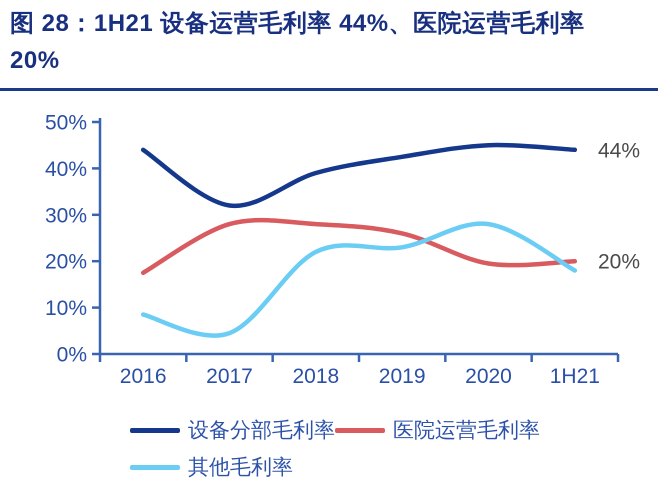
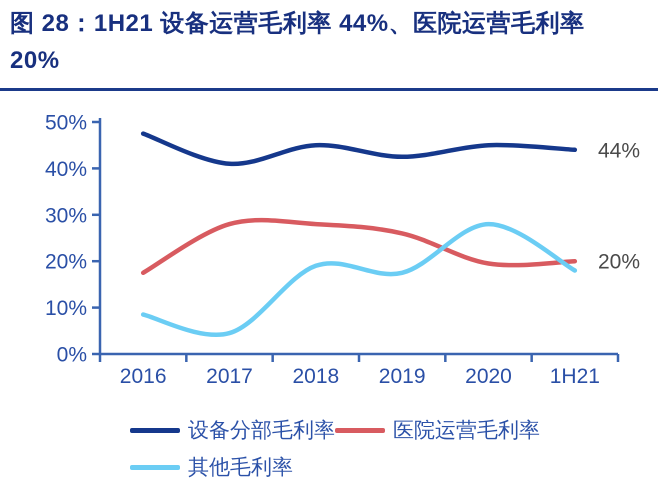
设备分部毛利率/2016: 44% -> 48%
设备分部毛利率/2017: 32% -> 41%
设备分部毛利率/2018: 39% -> 45%
其他毛利率/2018: 22% -> 19%
其他毛利率/2019: 23% -> 18%
